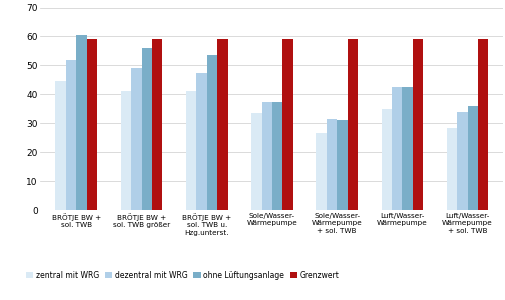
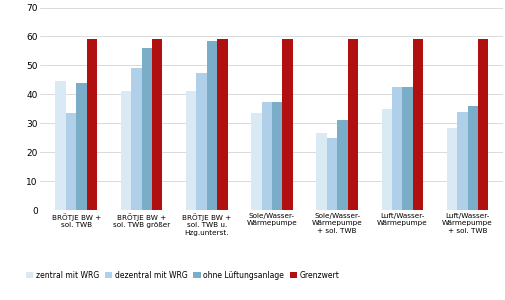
dezentral mit WRG/BRÖTJE BW + sol. TWB: 52.0 -> 33.5
ohne Lüftungsanlage/BRÖTJE BW + sol. TWB: 60.5 -> 44.0
ohne Lüftungsanlage/BRÖTJE BW + sol. TWB u. Hzg.unterst.: 53.5 -> 58.5
dezentral mit WRG/Sole/Wasser- Wärmepumpe + sol. TWB: 31.5 -> 25.0
